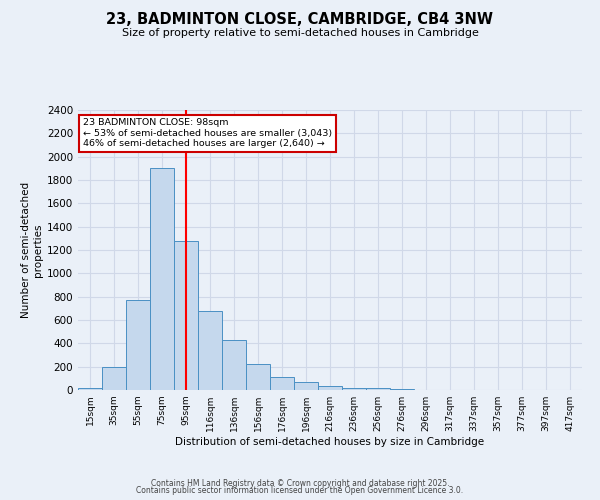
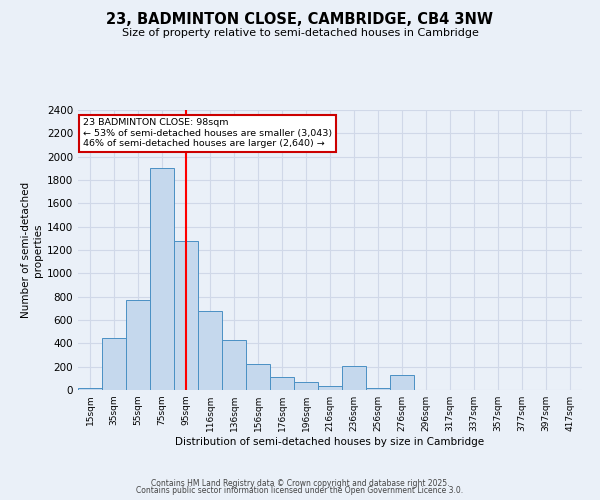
35sqm: 200 -> 450
236sqm: 20 -> 210
276sqm: 10 -> 130
